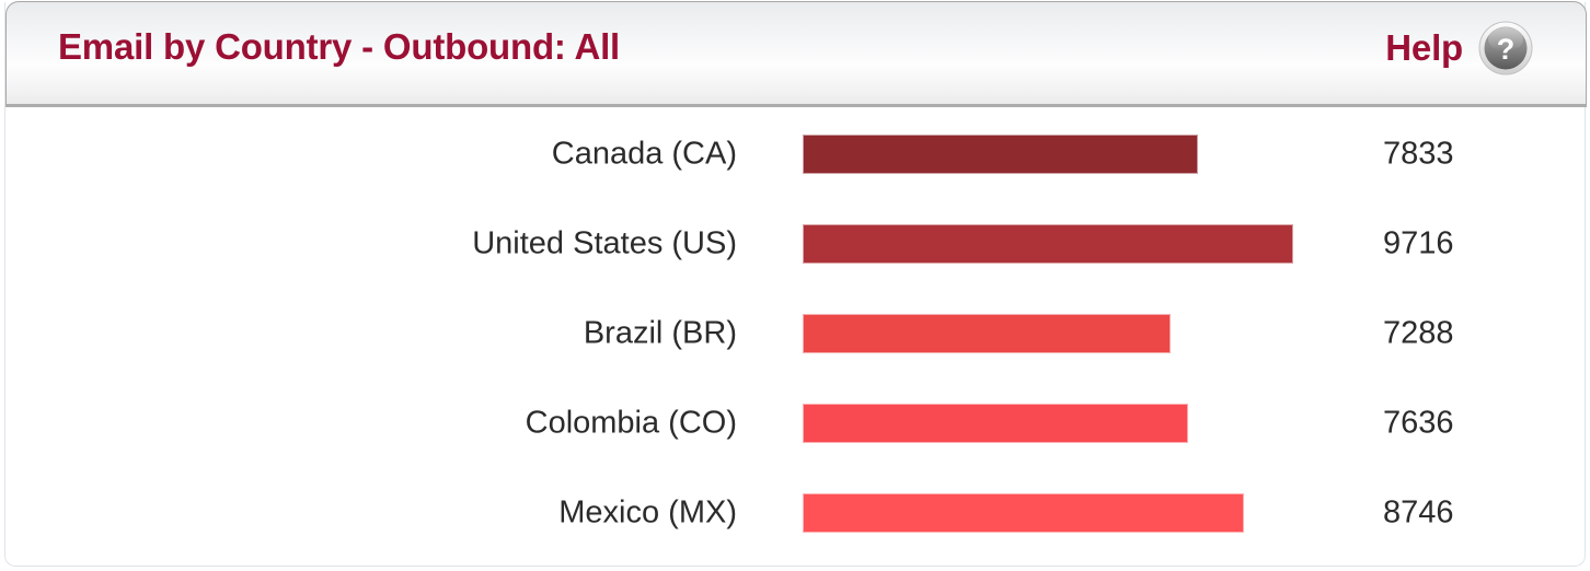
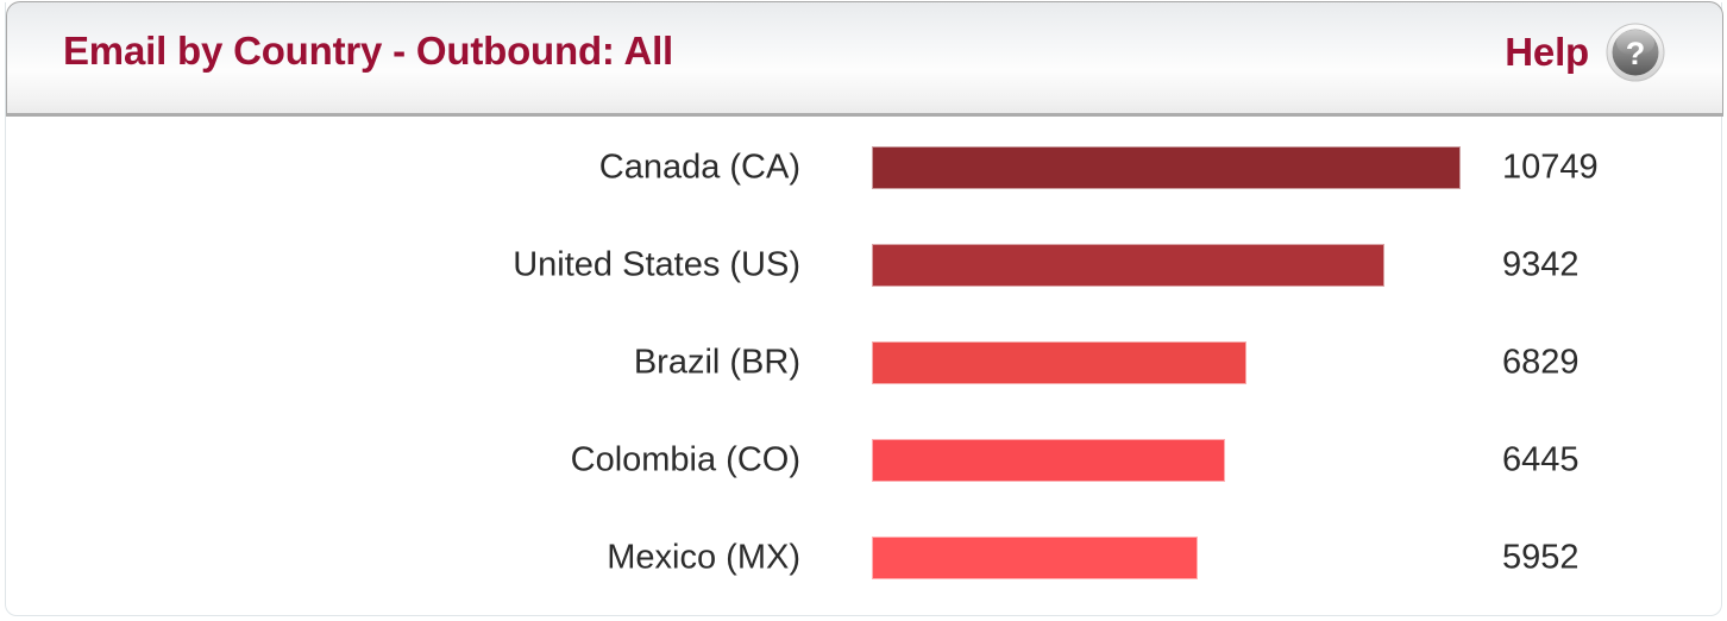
Canada (CA): 7833 -> 10749
United States (US): 9716 -> 9342
Brazil (BR): 7288 -> 6829
Colombia (CO): 7636 -> 6445
Mexico (MX): 8746 -> 5952
